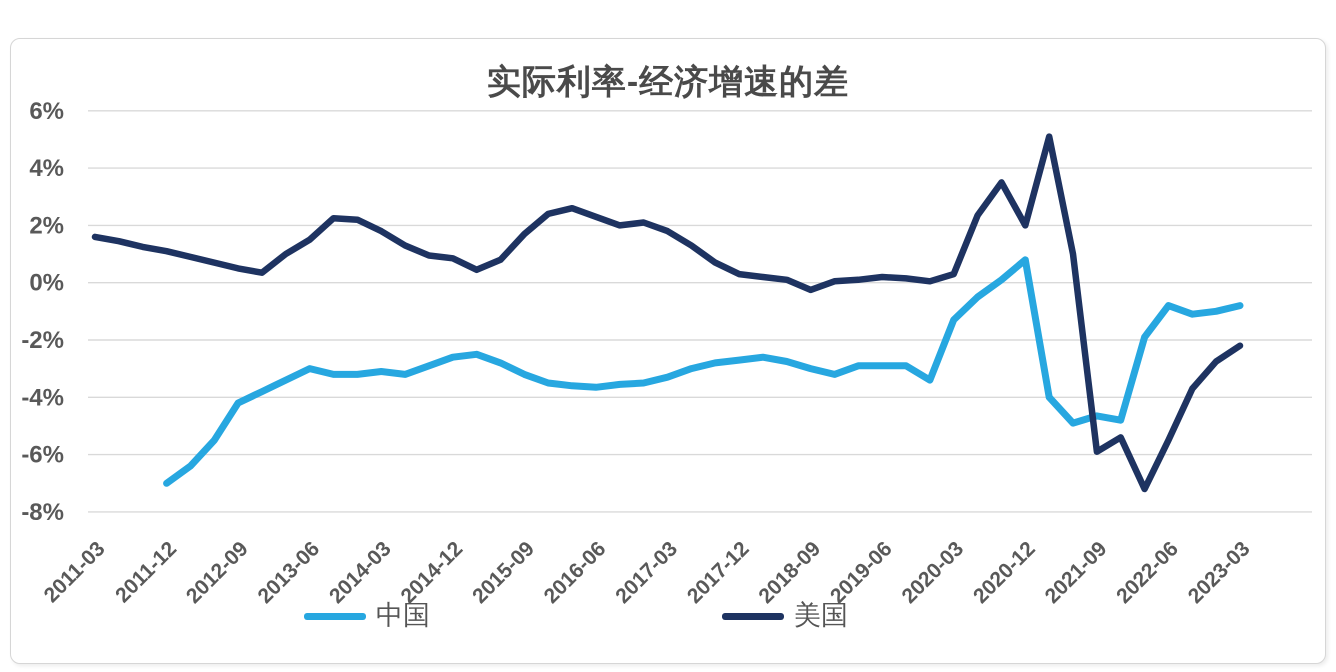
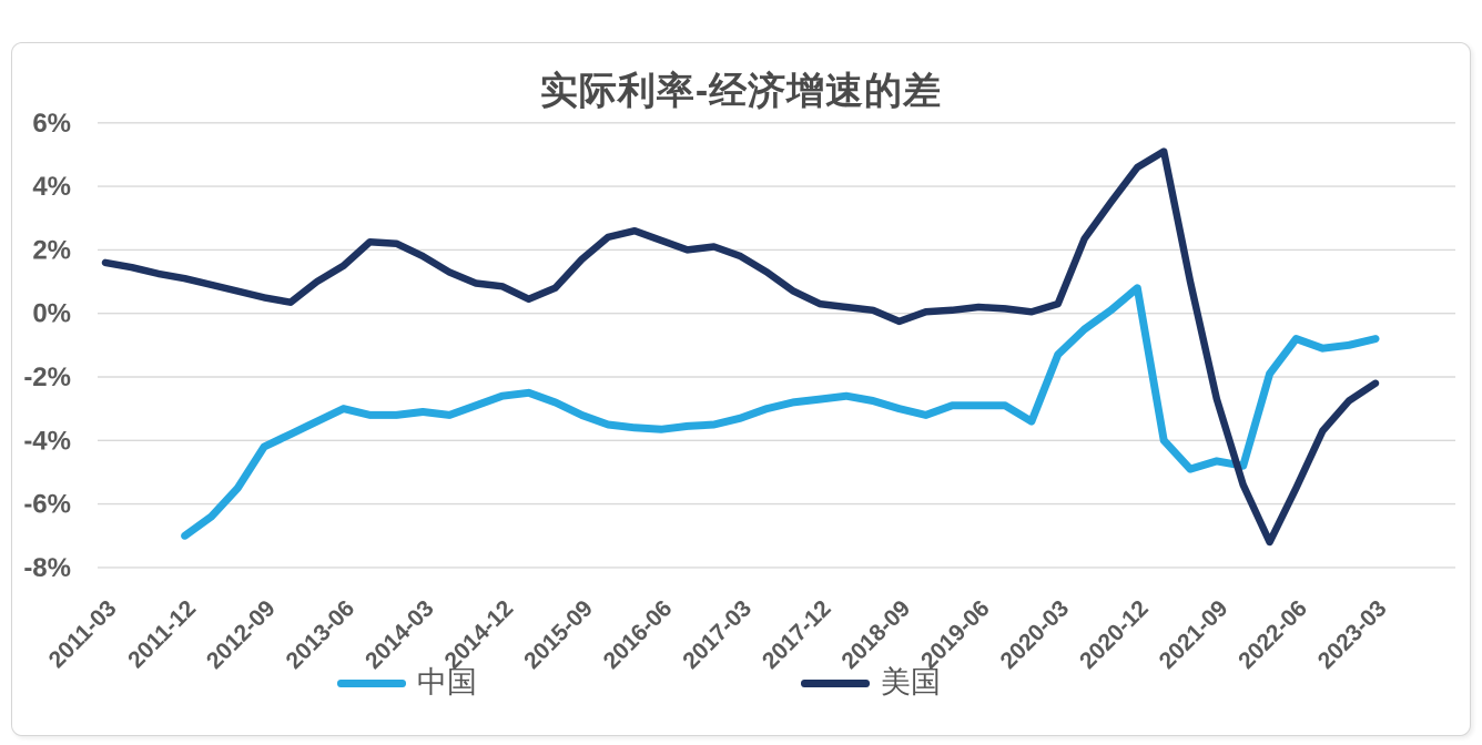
美国/2020-12: 2.0% -> 4.6%
美国/2021-09: -5.9% -> -2.7%
